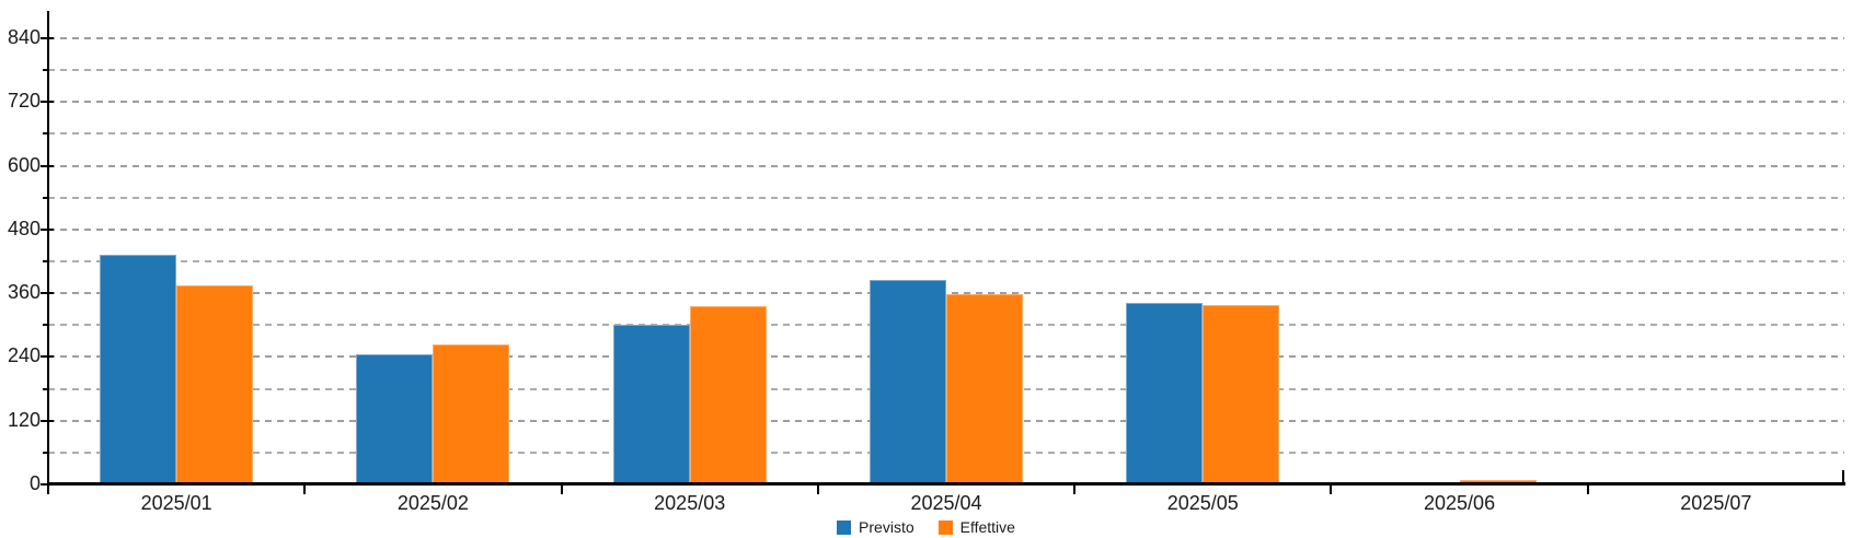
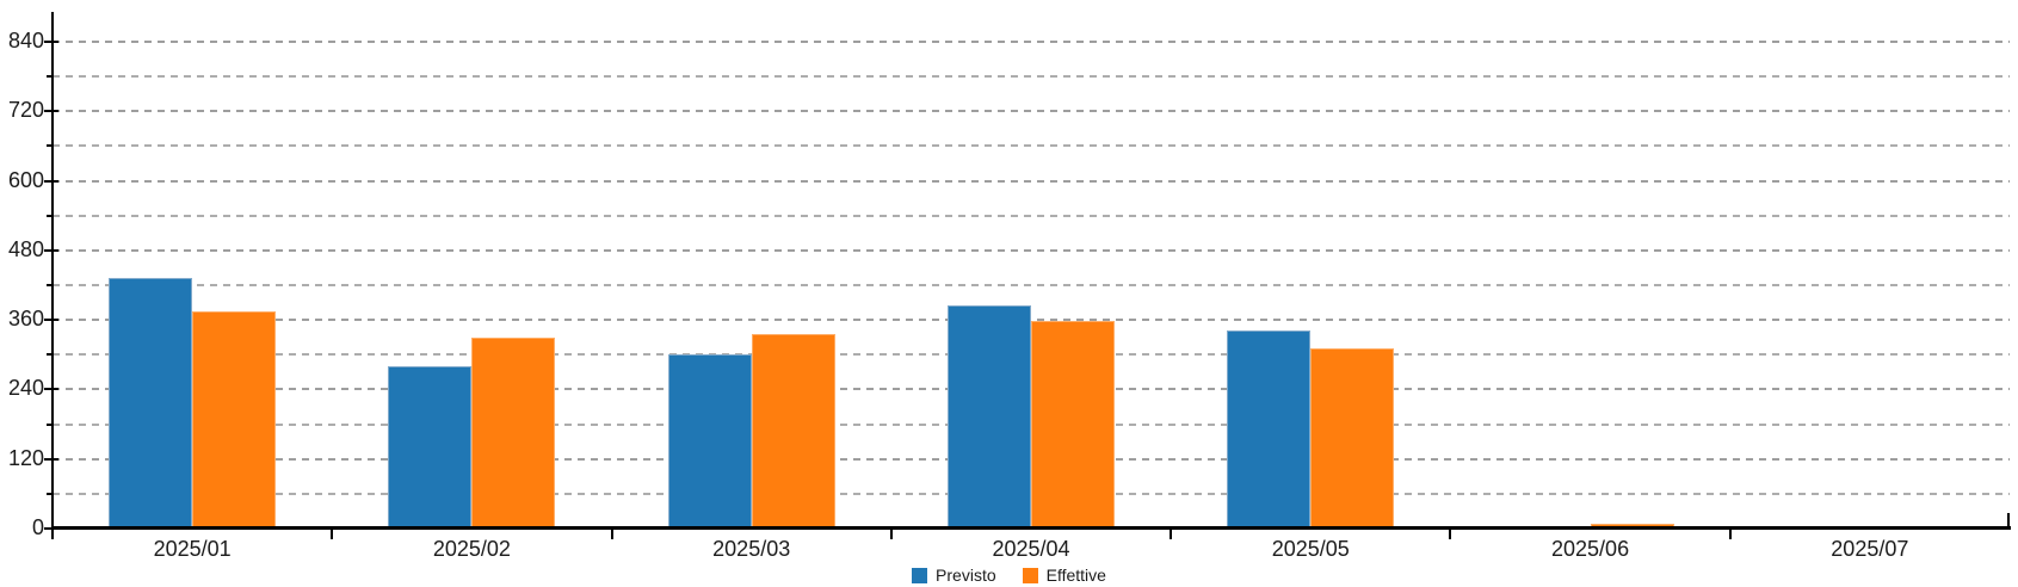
Previsto/2025/02: 240 -> 280
Effettive/2025/02: 260 -> 330
Effettive/2025/05: 340 -> 310
